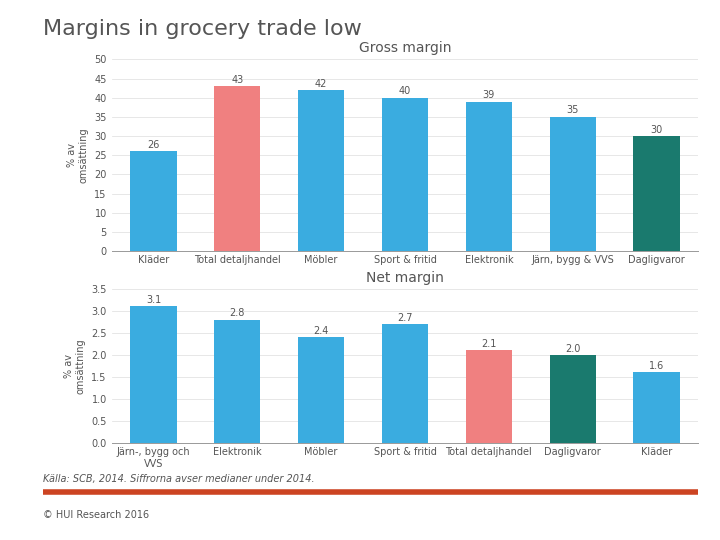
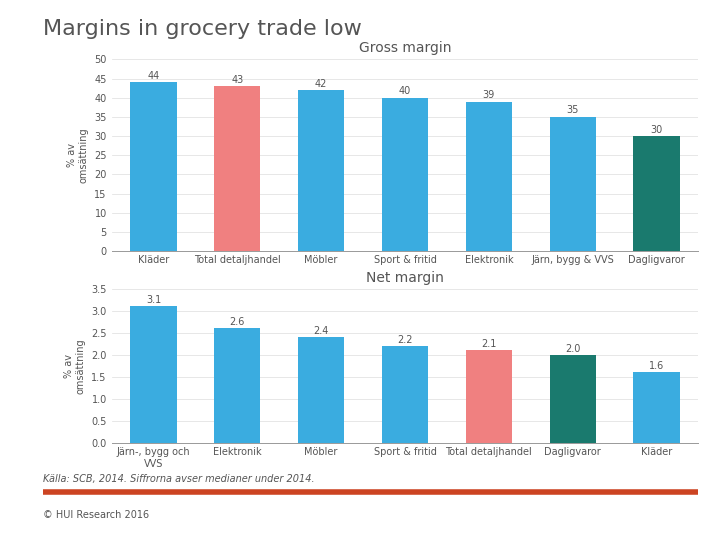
Gross margin/Kläder: 26 -> 44
Net margin/Elektronik: 2.8 -> 2.6
Net margin/Sport & fritid: 2.7 -> 2.2
